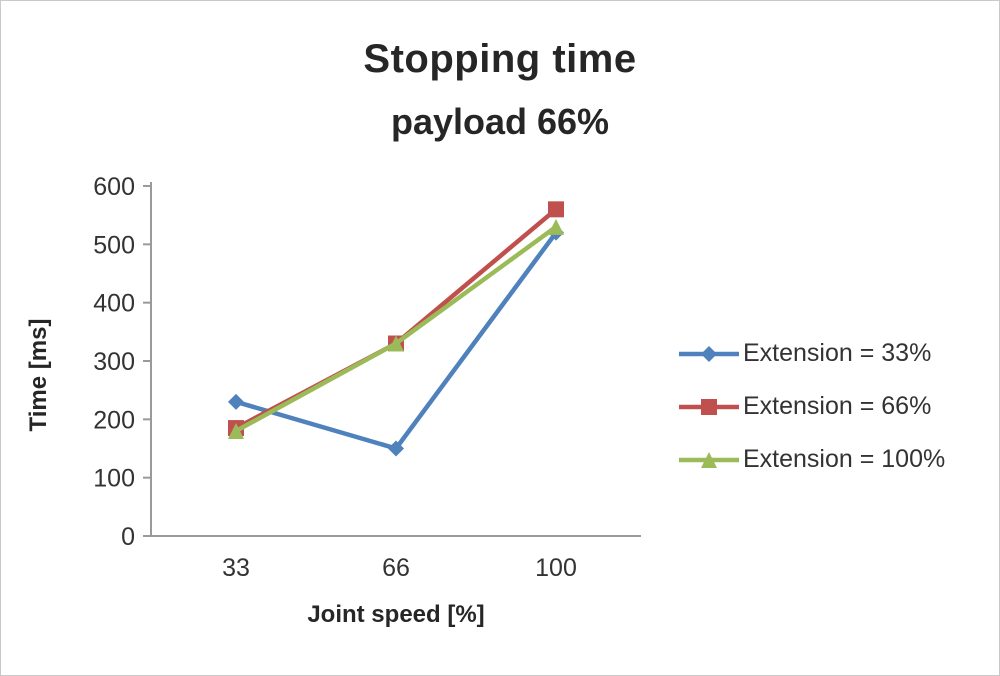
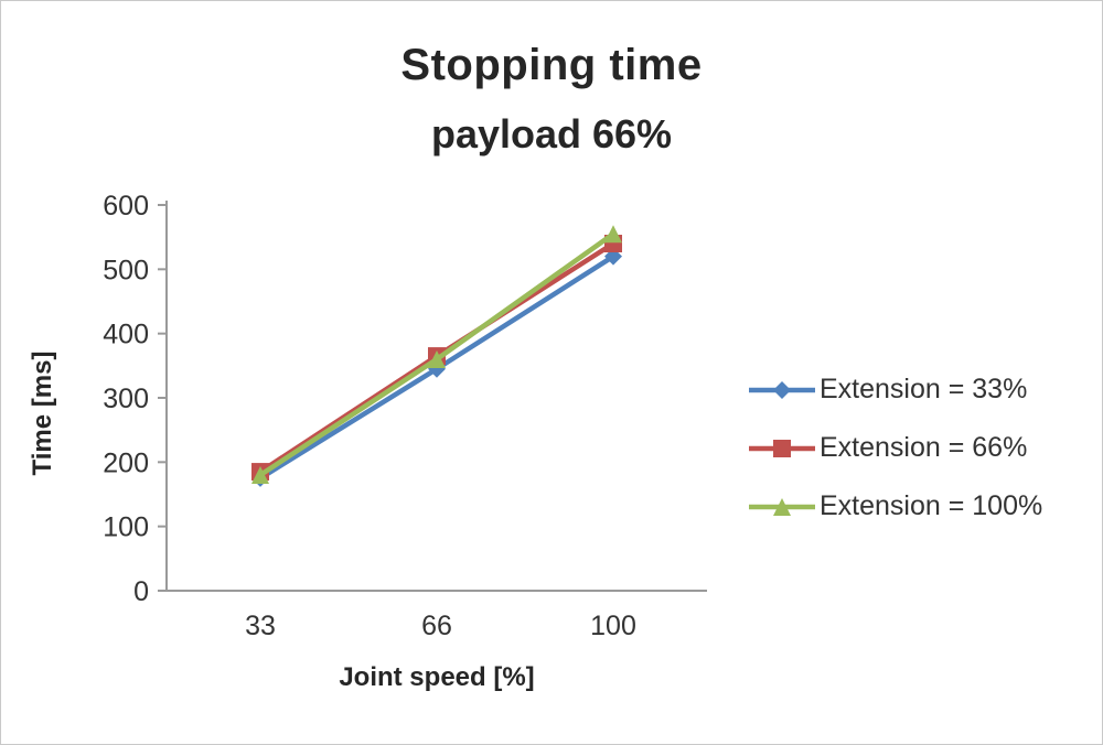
Extension = 33%/33: 230 -> 180
Extension = 33%/66: 150 -> 340
Extension = 66%/66: 330 -> 360
Extension = 100%/66: 330 -> 360
Extension = 66%/100: 560 -> 540
Extension = 100%/100: 530 -> 560
